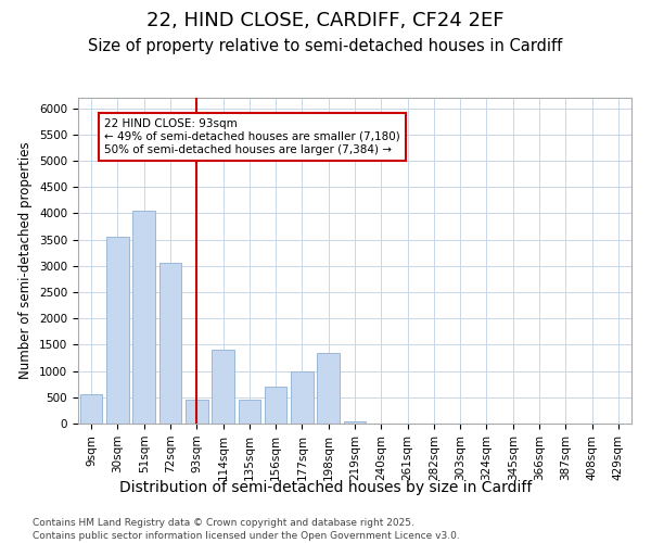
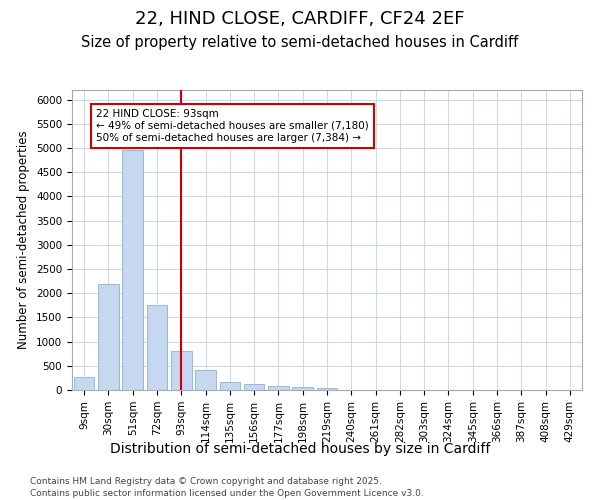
9sqm: 550 -> 270
30sqm: 3550 -> 2200
51sqm: 4050 -> 4950
72sqm: 3050 -> 1750
93sqm: 450 -> 800
114sqm: 1400 -> 420
135sqm: 450 -> 170
156sqm: 700 -> 120
177sqm: 1000 -> 90
198sqm: 1350 -> 60
